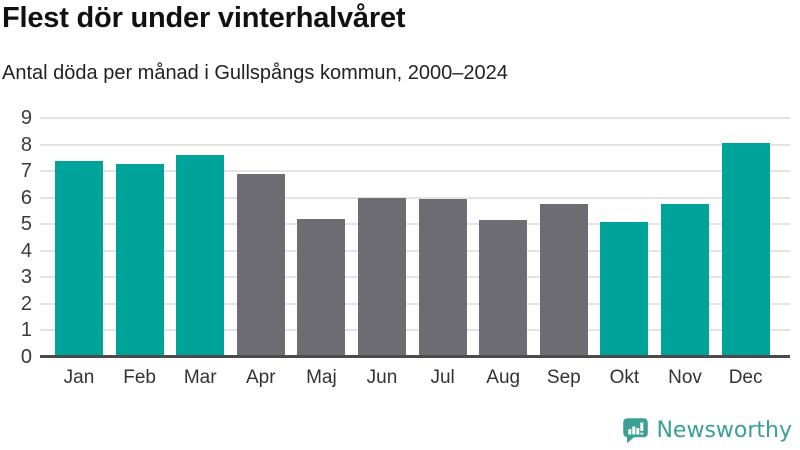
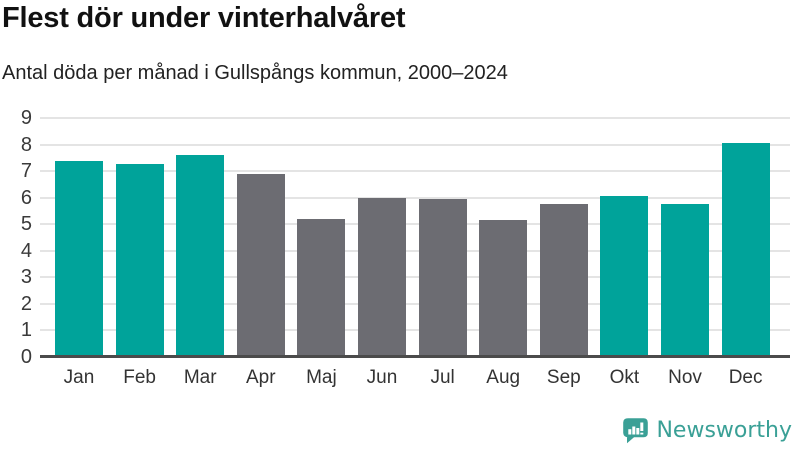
Okt: 5.1 -> 6.0
